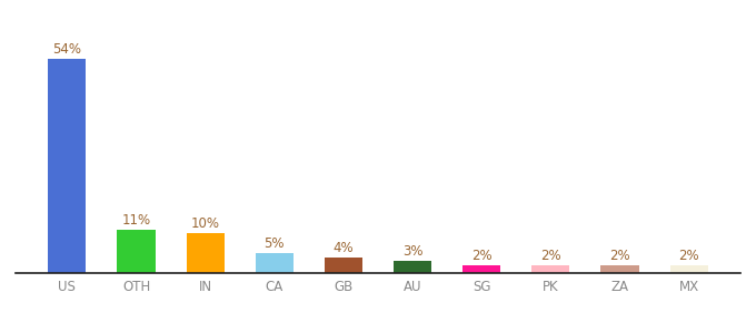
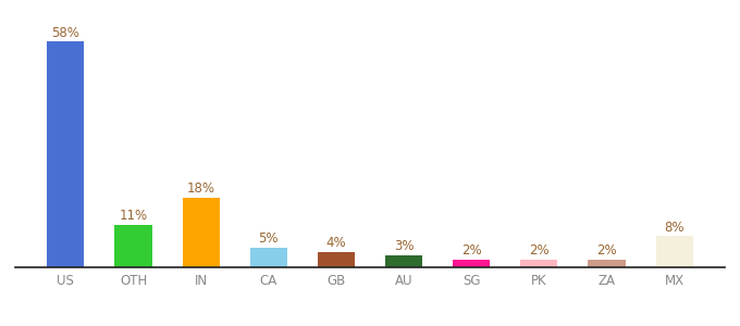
US: 54% -> 58%
IN: 10% -> 18%
MX: 2% -> 8%
